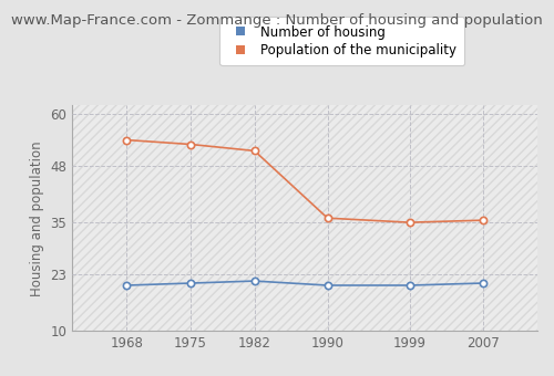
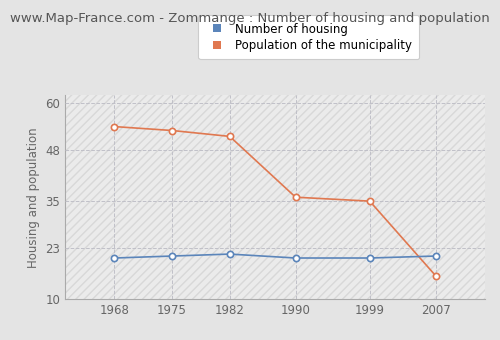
Population of the municipality/2007: 35.5 -> 16.0
